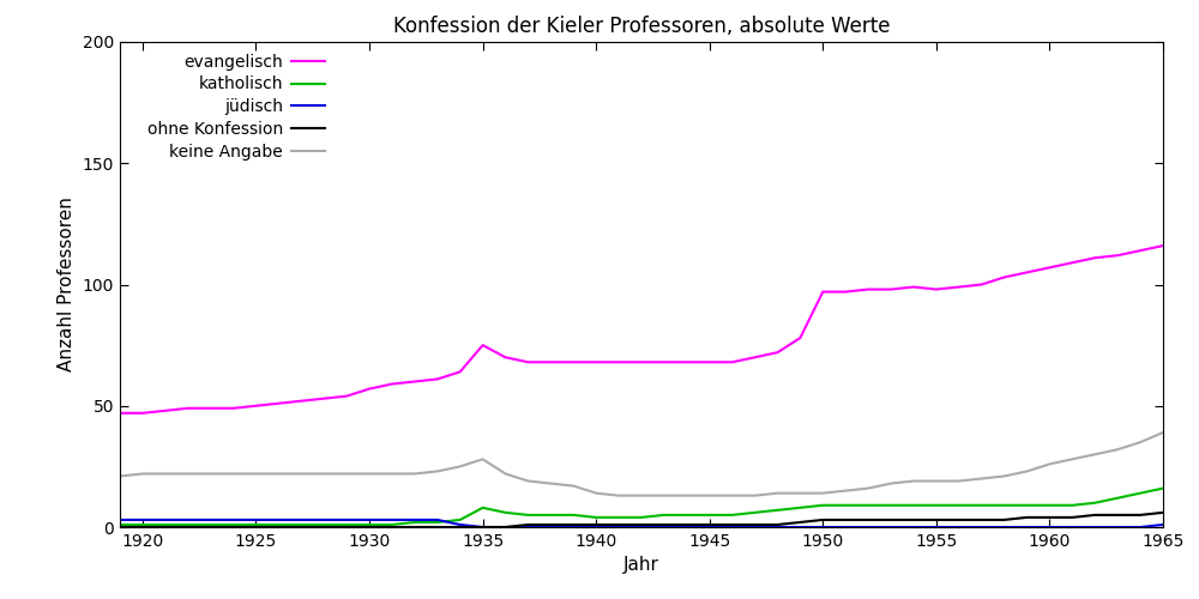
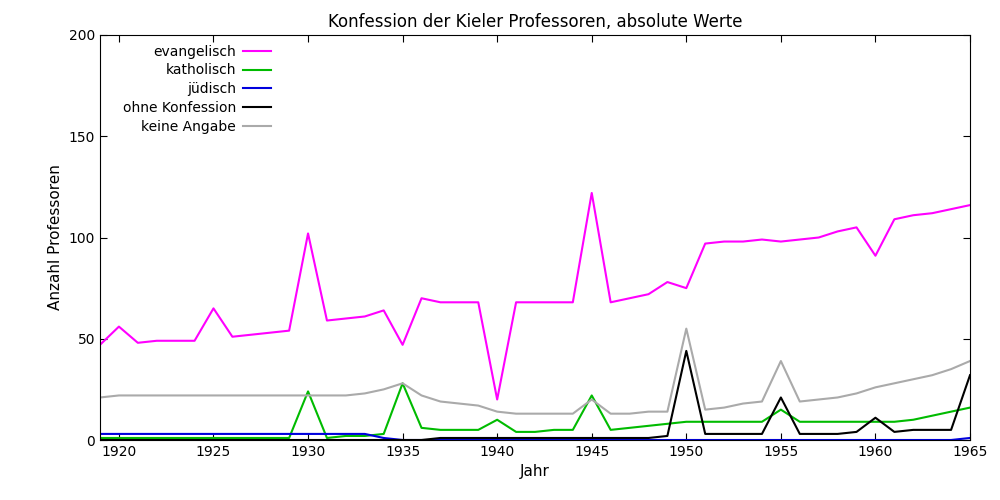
evangelisch/1920: 47 -> 56
evangelisch/1925: 50 -> 65
evangelisch/1930: 57 -> 102
katholisch/1930: 1 -> 24
evangelisch/1935: 75 -> 47
katholisch/1935: 8 -> 28
evangelisch/1940: 68 -> 20
katholisch/1940: 4 -> 10
evangelisch/1945: 68 -> 122
katholisch/1945: 5 -> 22
keine Angabe/1945: 13 -> 20
evangelisch/1950: 97 -> 75
ohne Konfession/1950: 3 -> 44
keine Angabe/1950: 14 -> 55
katholisch/1955: 9 -> 15
ohne Konfession/1955: 3 -> 21
keine Angabe/1955: 19 -> 39
evangelisch/1960: 107 -> 91
ohne Konfession/1960: 4 -> 11
ohne Konfession/1965: 6 -> 32
